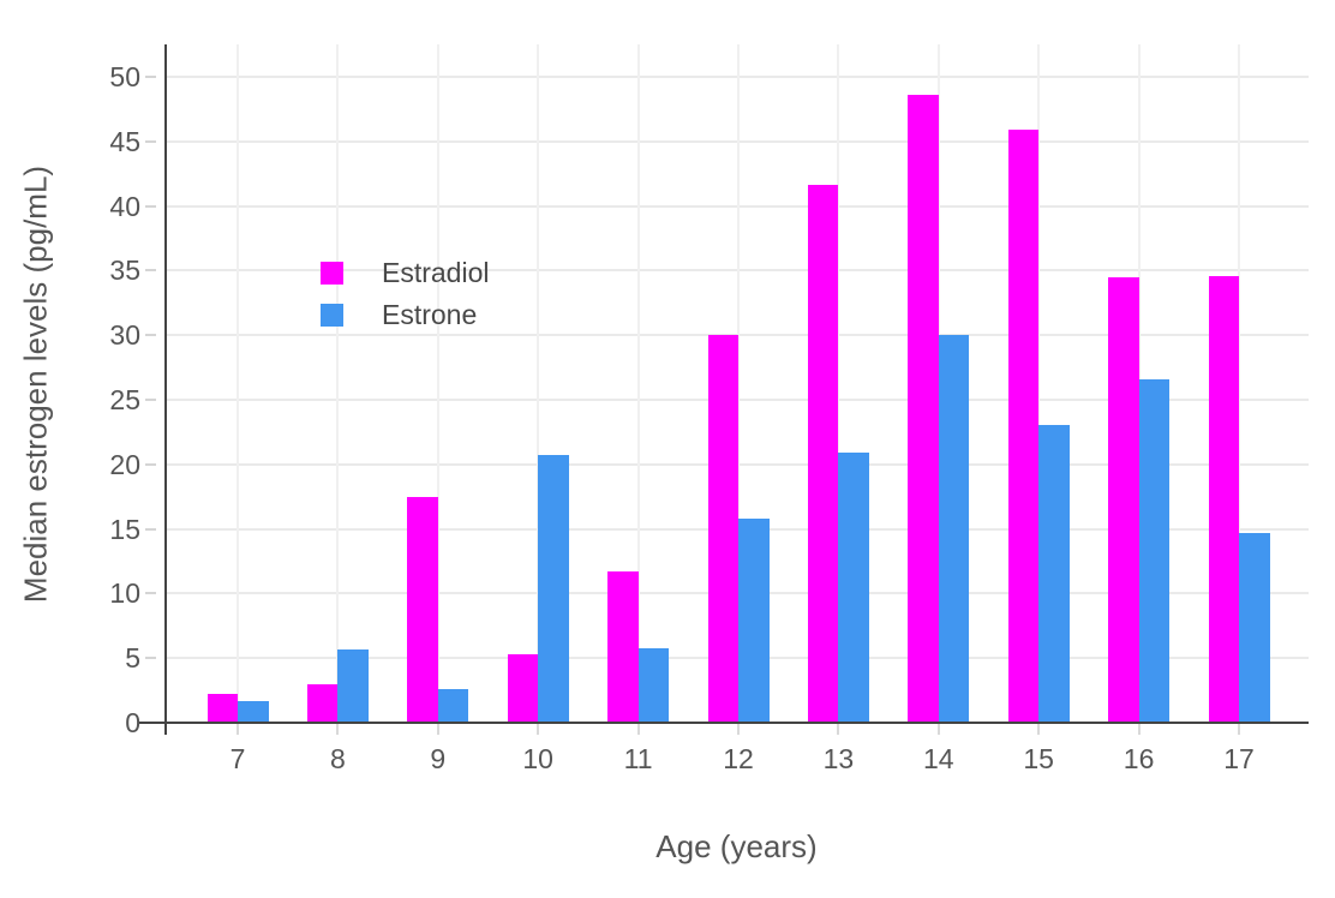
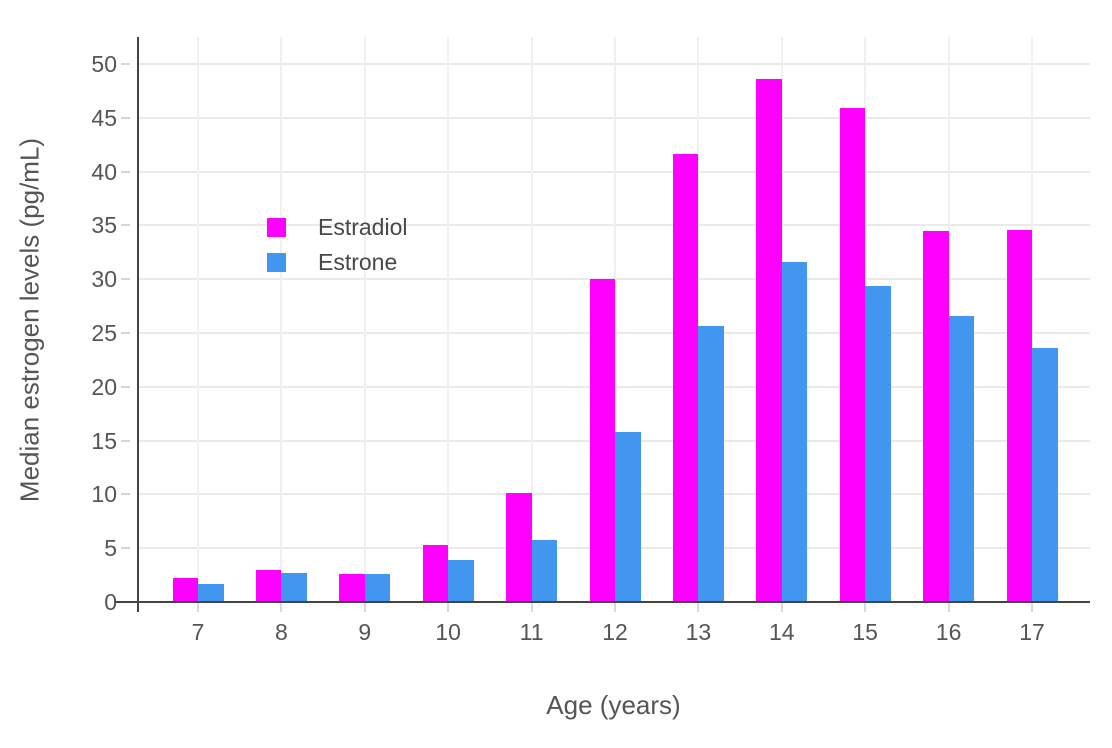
Estrone/8: 5.7 -> 2.7
Estradiol/9: 17.5 -> 2.6
Estrone/10: 20.7 -> 3.9
Estradiol/11: 11.7 -> 10.1
Estrone/13: 20.9 -> 25.6
Estrone/14: 30.0 -> 31.6
Estrone/15: 23.0 -> 29.4
Estrone/17: 14.7 -> 23.6
